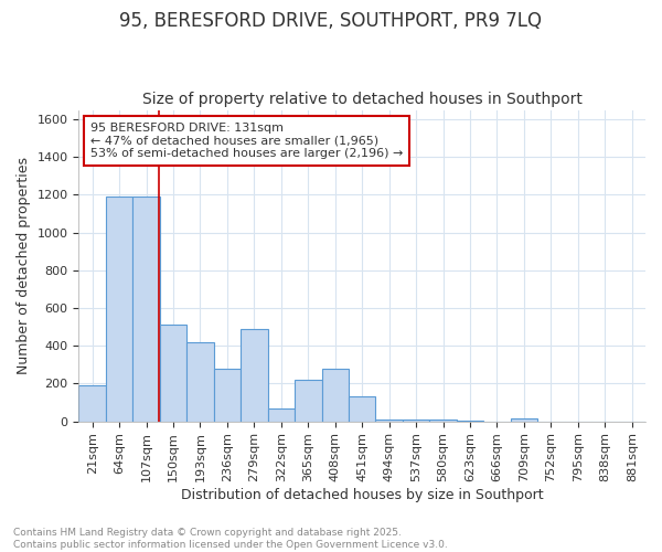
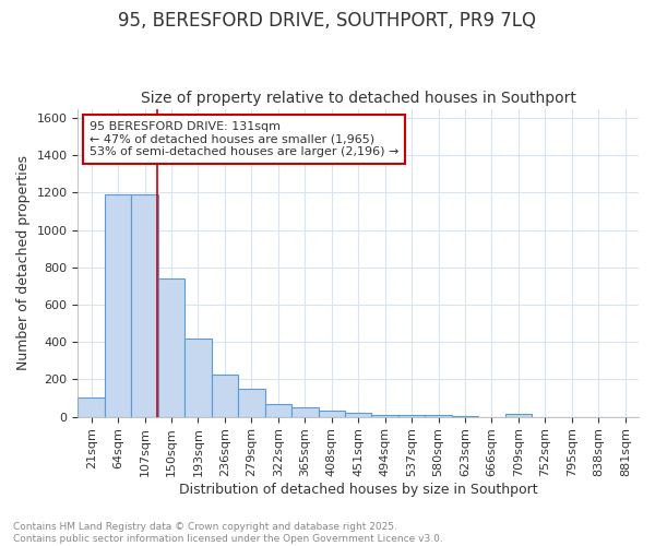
21sqm: 190 -> 100
150sqm: 510 -> 740
236sqm: 280 -> 220
279sqm: 490 -> 150
365sqm: 220 -> 50
408sqm: 280 -> 30
451sqm: 130 -> 20
